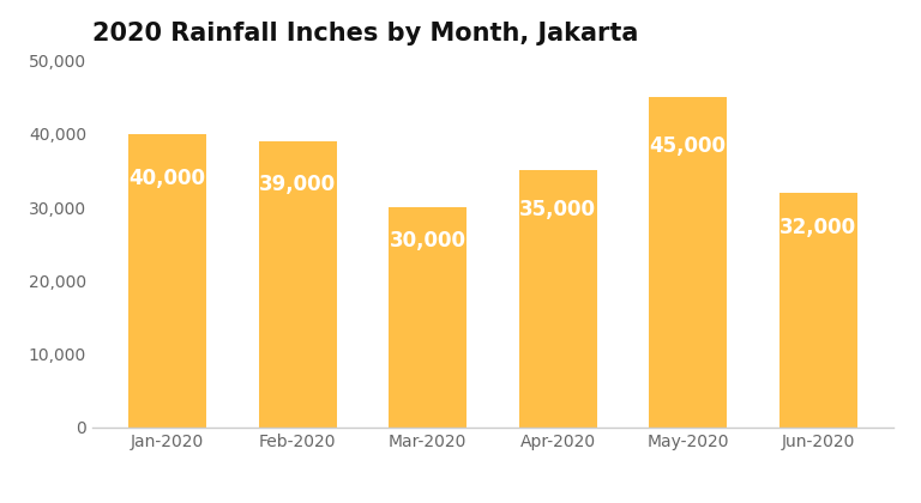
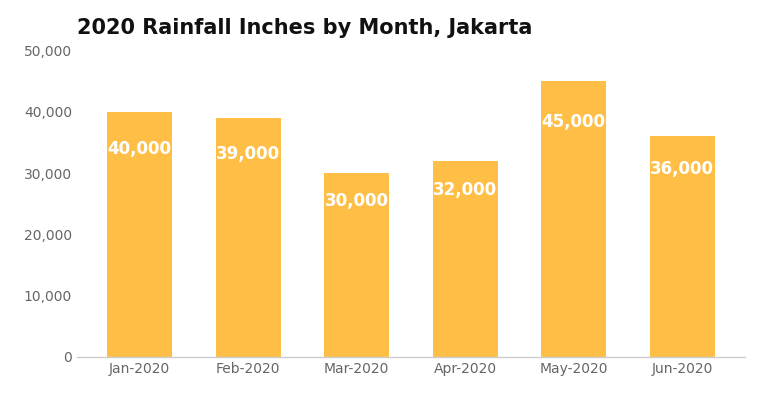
Apr-2020: 35,000 -> 32,000
Jun-2020: 32,000 -> 36,000
